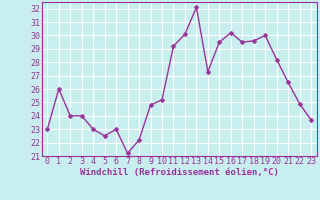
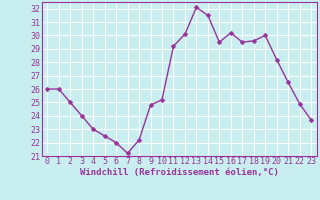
0: 23.0 -> 26.0
2: 24.0 -> 25.0
6: 23.0 -> 22.0
14: 27.3 -> 31.5
